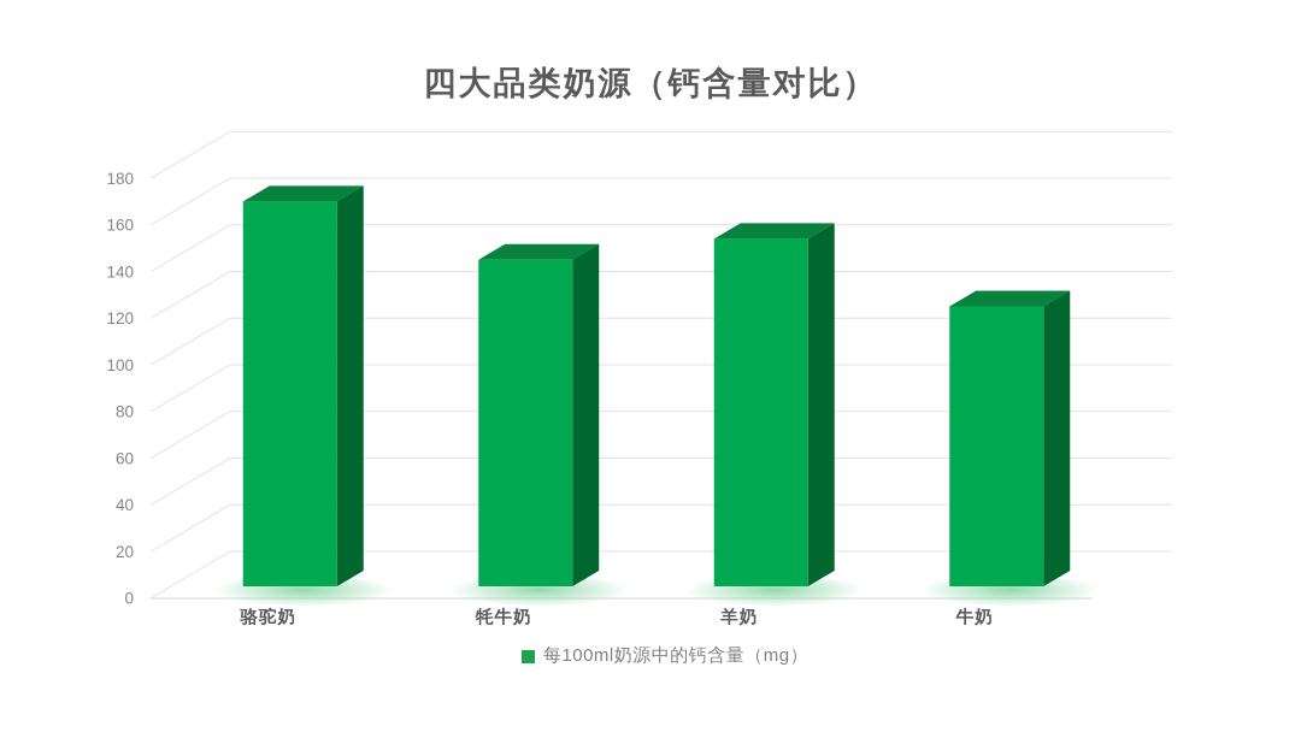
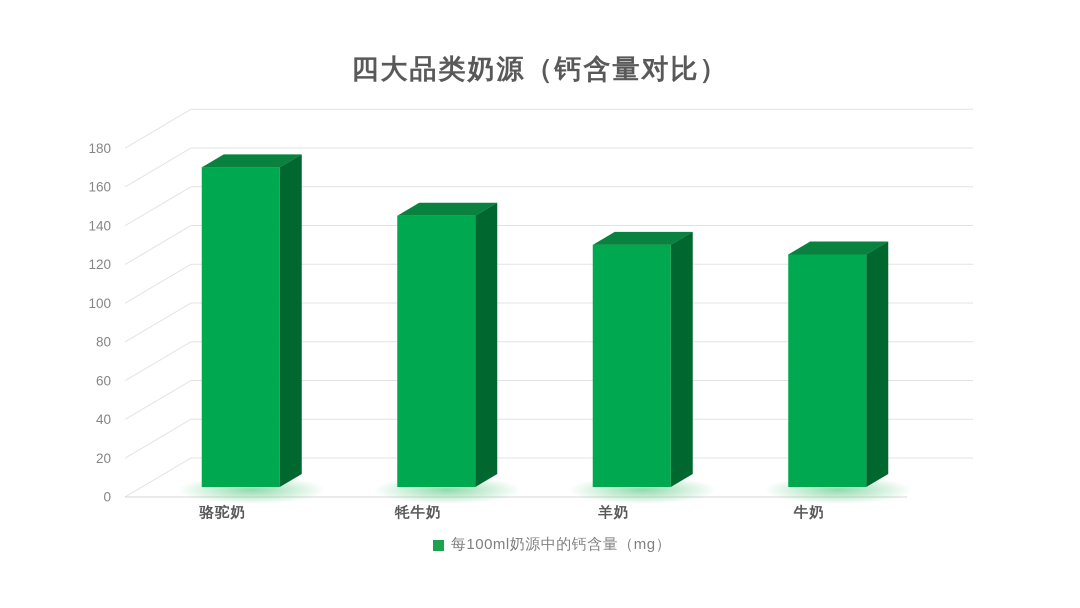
羊奶: 149 -> 125
